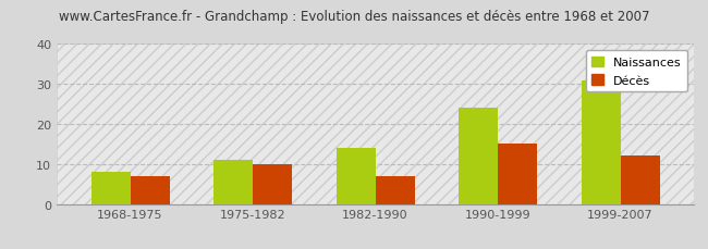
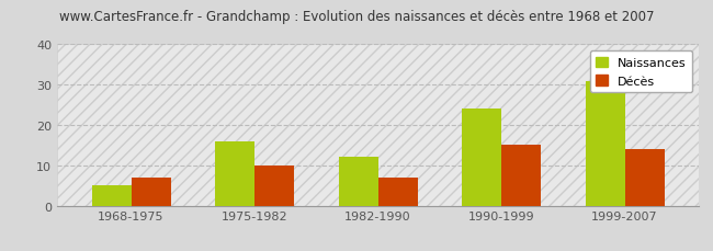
Naissances/1968-1975: 8 -> 5
Naissances/1975-1982: 11 -> 16
Naissances/1982-1990: 14 -> 12
Décès/1999-2007: 12 -> 14
